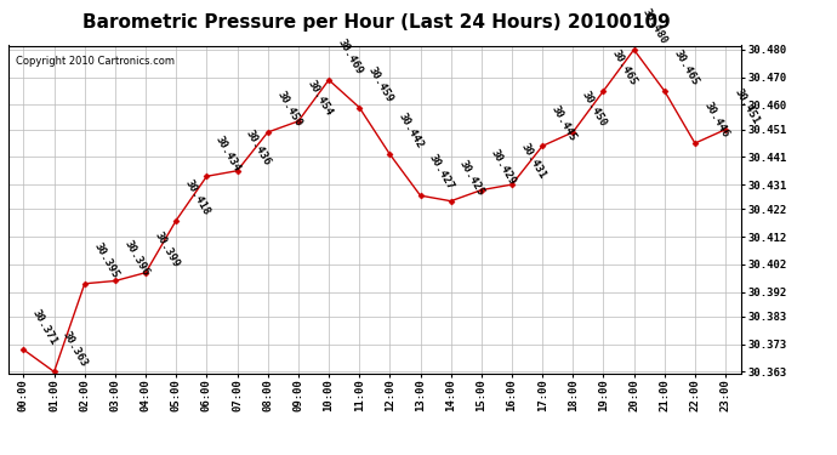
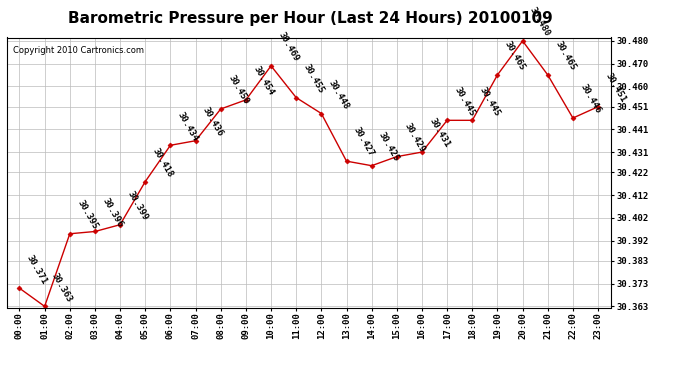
11:00: 30.459 -> 30.455
12:00: 30.442 -> 30.448
18:00: 30.450 -> 30.445
